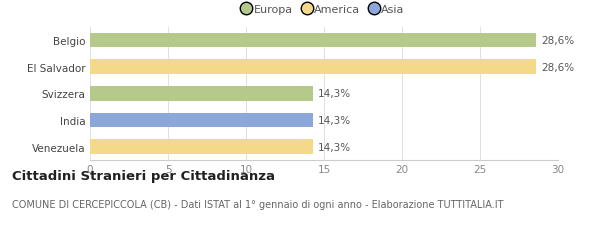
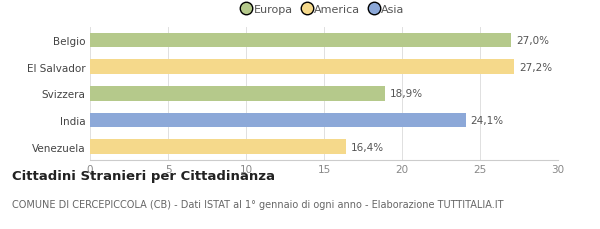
Belgio: 28,6% -> 27,0%
El Salvador: 28,6% -> 27,2%
Svizzera: 14,3% -> 18,9%
India: 14,3% -> 24,1%
Venezuela: 14,3% -> 16,4%
